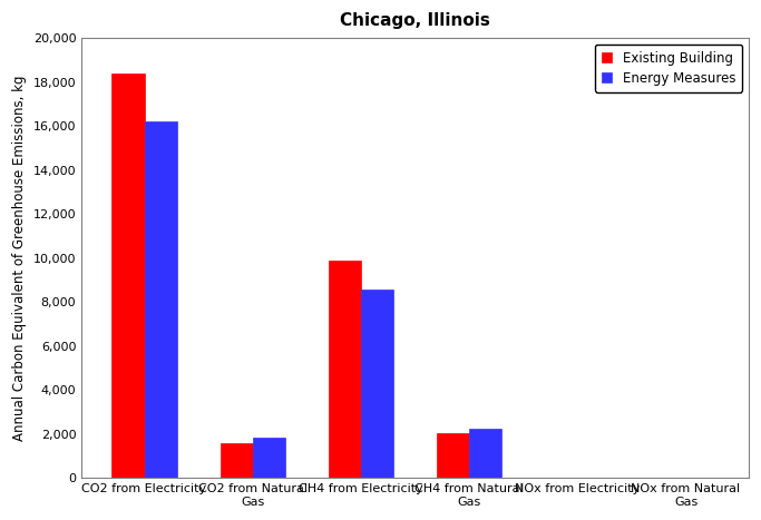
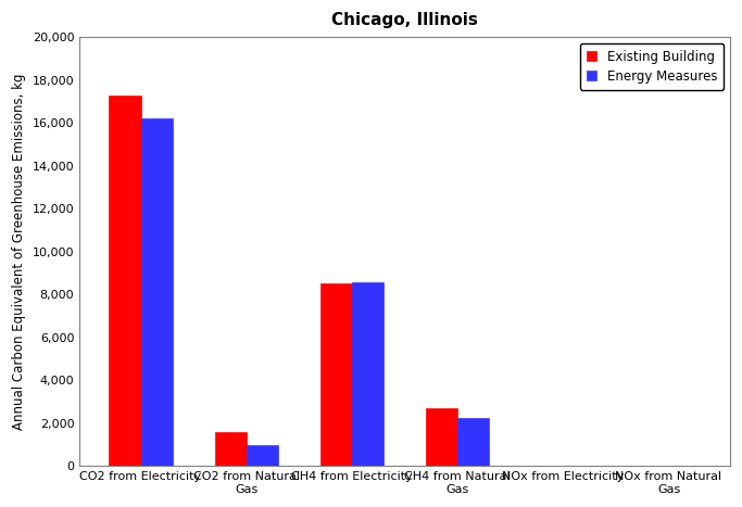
Existing Building/CO2 from Electricity: 18,400 -> 17,300
Energy Measures/CO2 from Natural Gas: 1,800 -> 1,000
Existing Building/CH4 from Electricity: 9,900 -> 8,500
Existing Building/CH4 from Natural Gas: 2,000 -> 2,700
